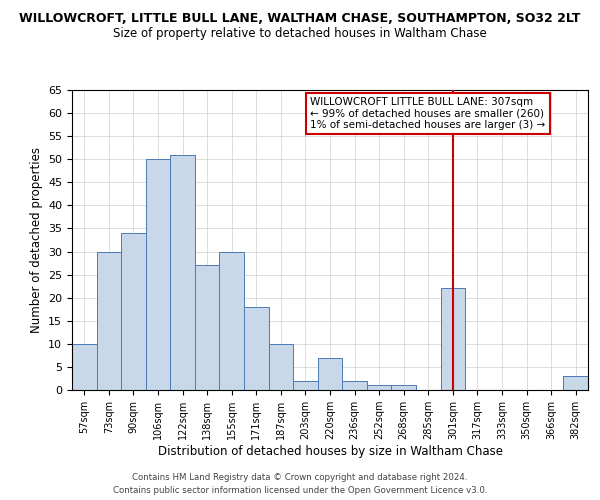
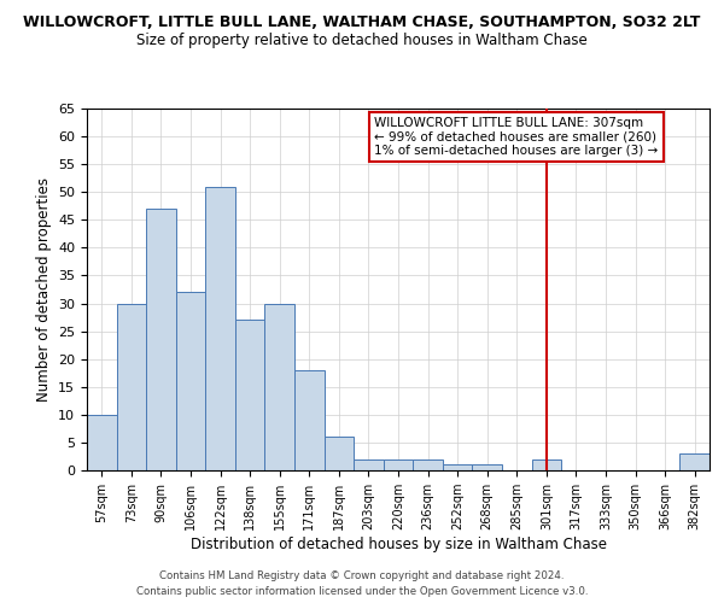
90sqm: 34 -> 47
106sqm: 50 -> 32
187sqm: 10 -> 6
220sqm: 7 -> 2
301sqm: 22 -> 2
